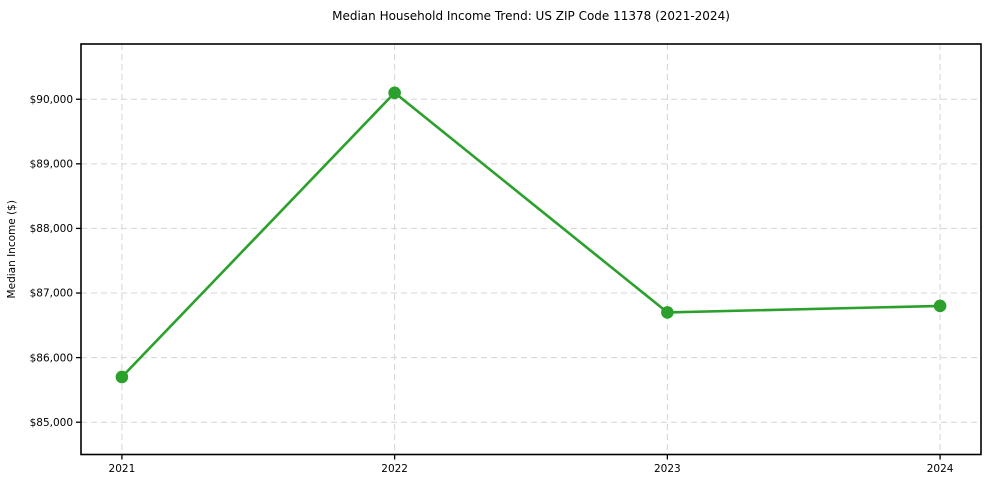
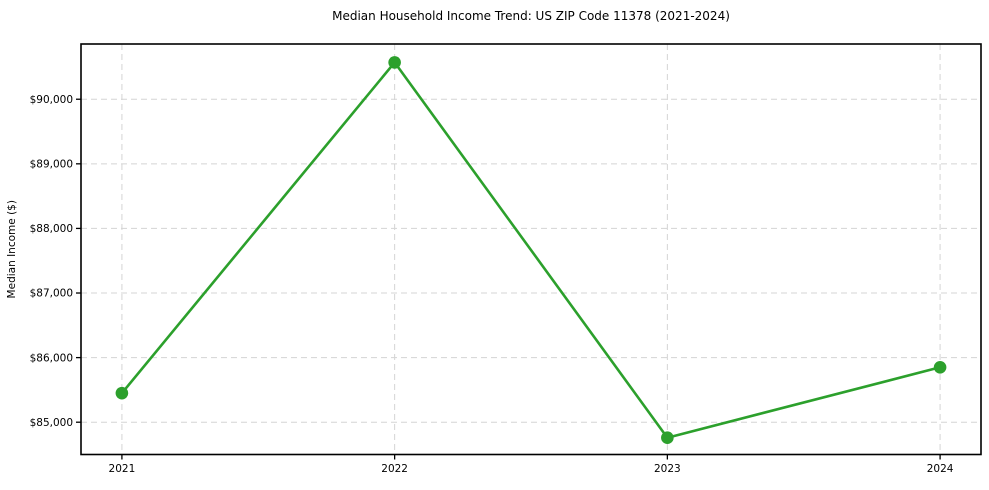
2021: $85700 -> $85400
2022: $90100 -> $90600
2023: $86700 -> $84800
2024: $86800 -> $85800
